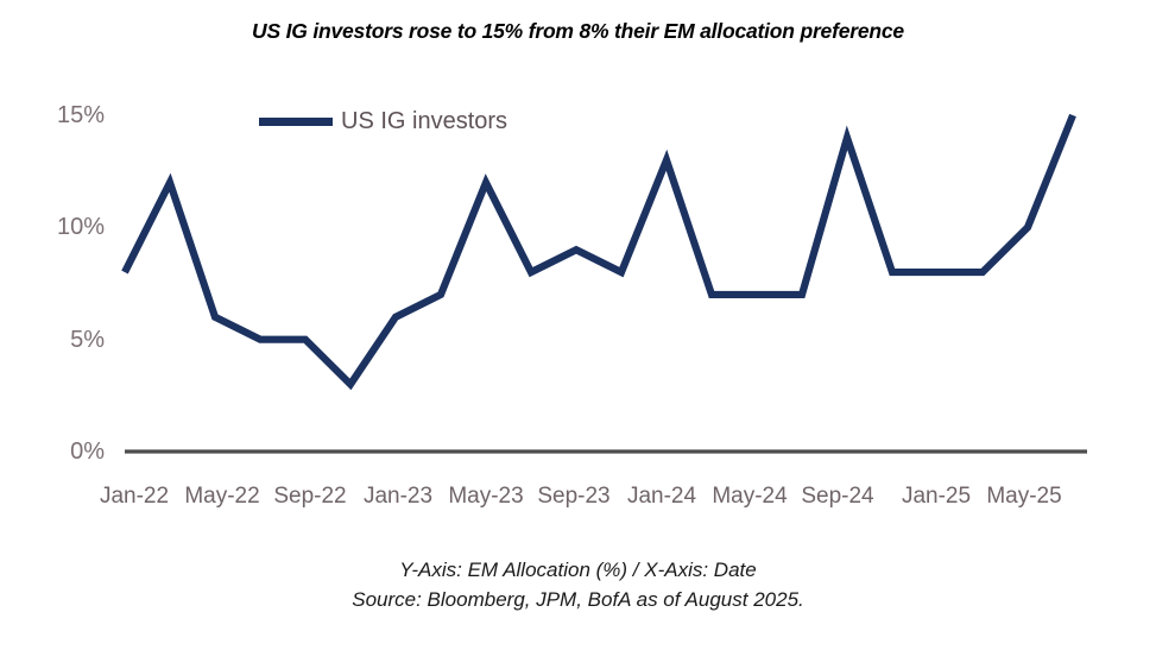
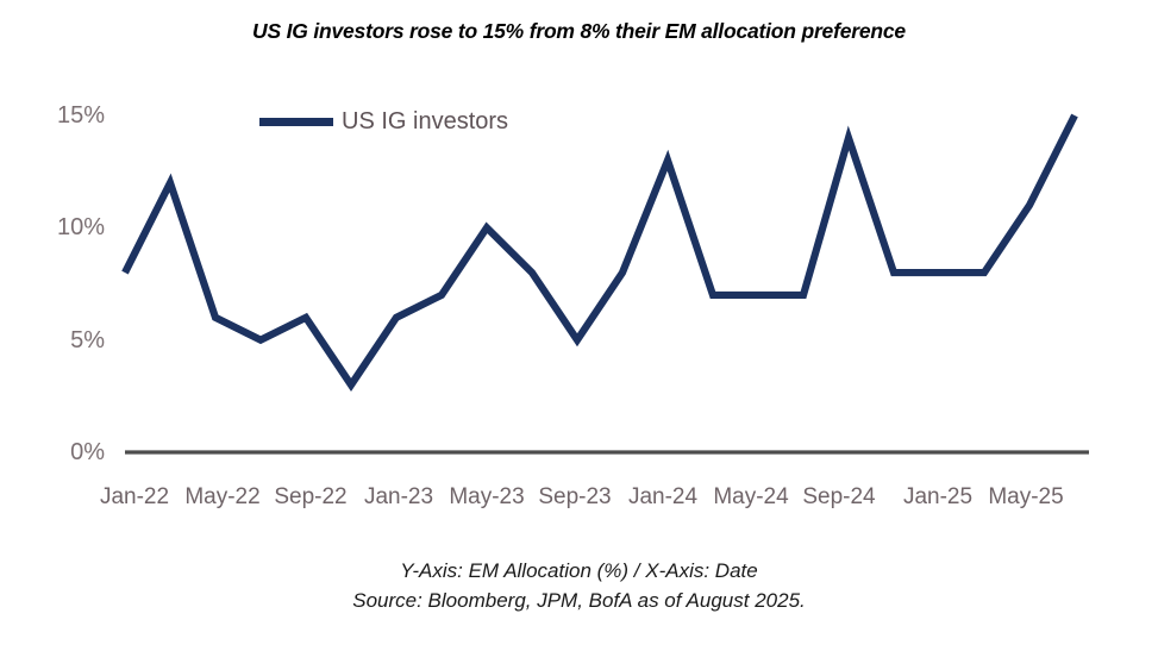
Sep-22: 5% -> 6%
May-23: 12% -> 10%
Sep-23: 9% -> 5%
May-25: 10% -> 11%
